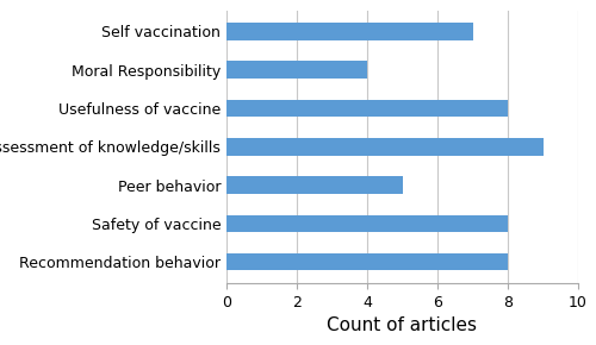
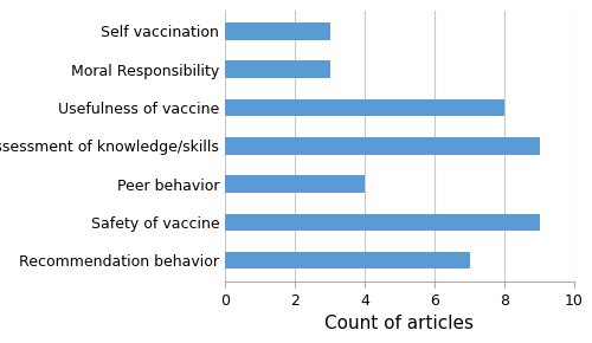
Self vaccination: 7 -> 3
Moral Responsibility: 4 -> 3
Peer behavior: 5 -> 4
Safety of vaccine: 8 -> 9
Recommendation behavior: 8 -> 7
